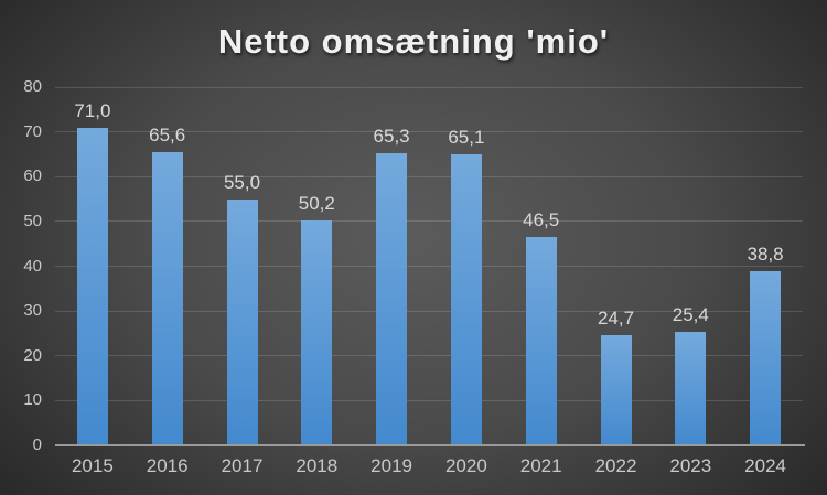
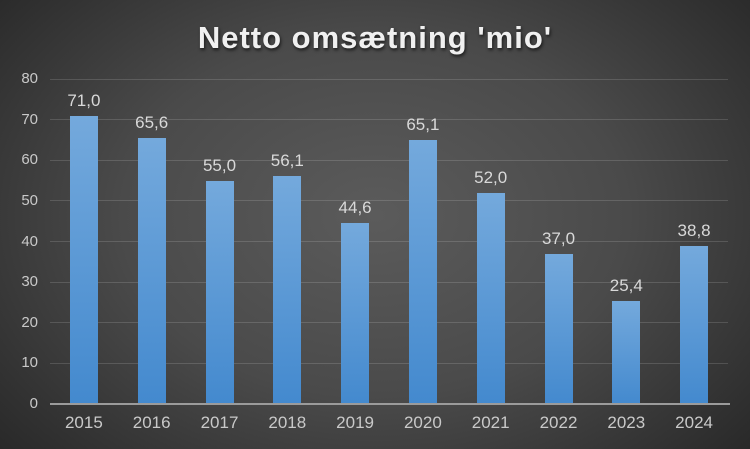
2018: 50,2 -> 56,1
2019: 65,3 -> 44,6
2021: 46,5 -> 52,0
2022: 24,7 -> 37,0
